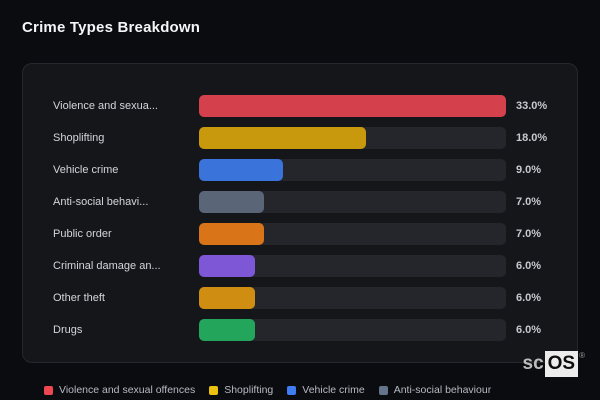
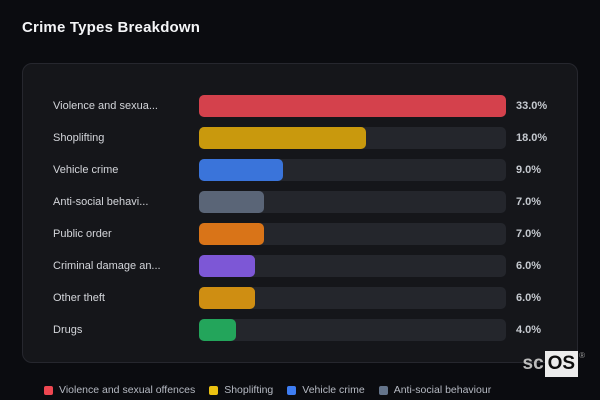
Drugs: 6.0% -> 4.0%
